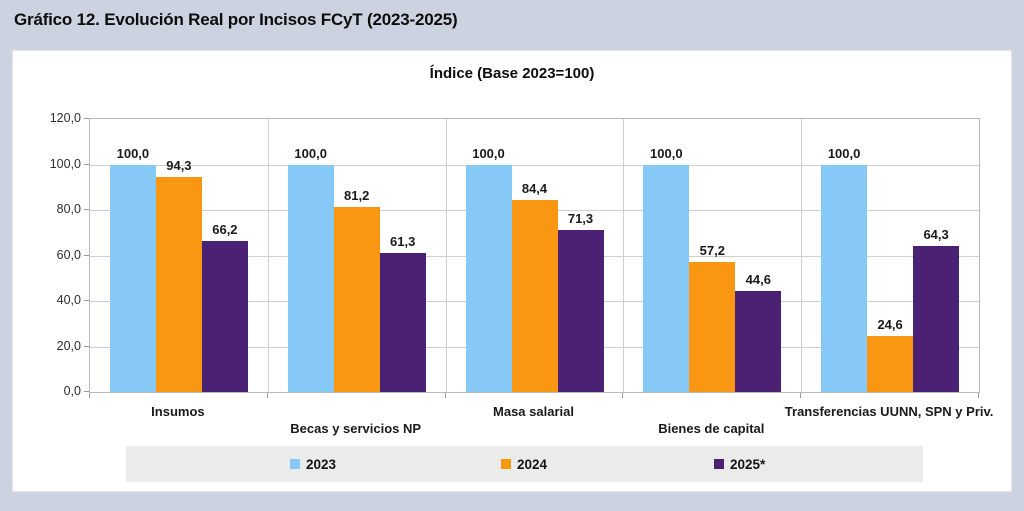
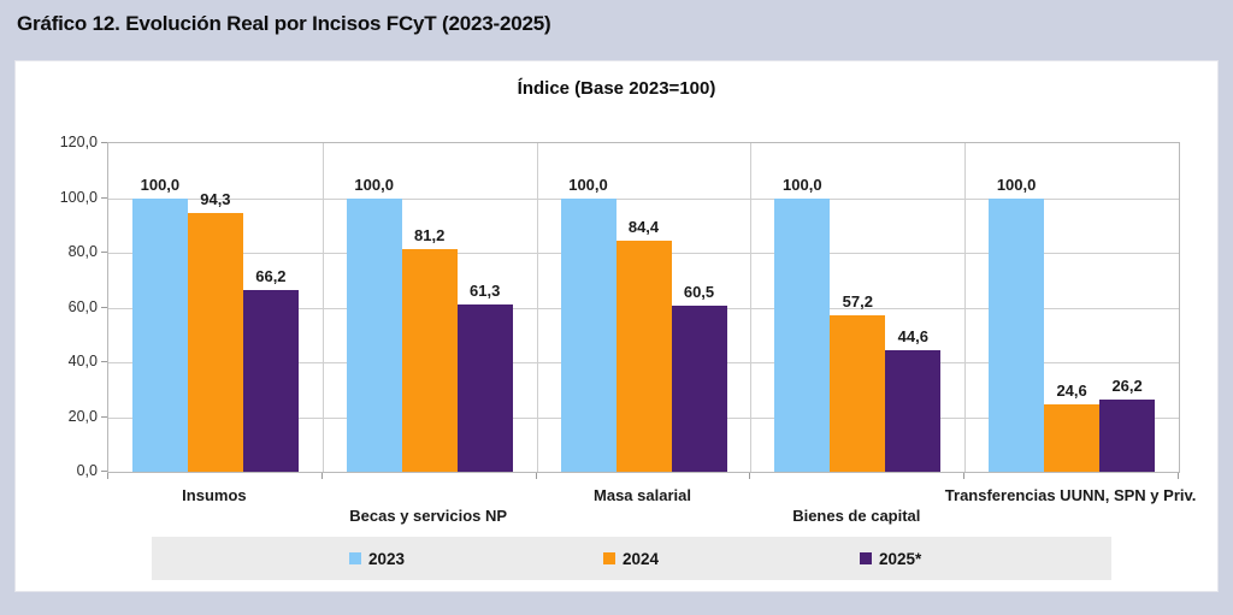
2025*/Masa salarial: 71,3 -> 60,5
2025*/Transferencias UUNN, SPN y Priv.: 64,3 -> 26,2
